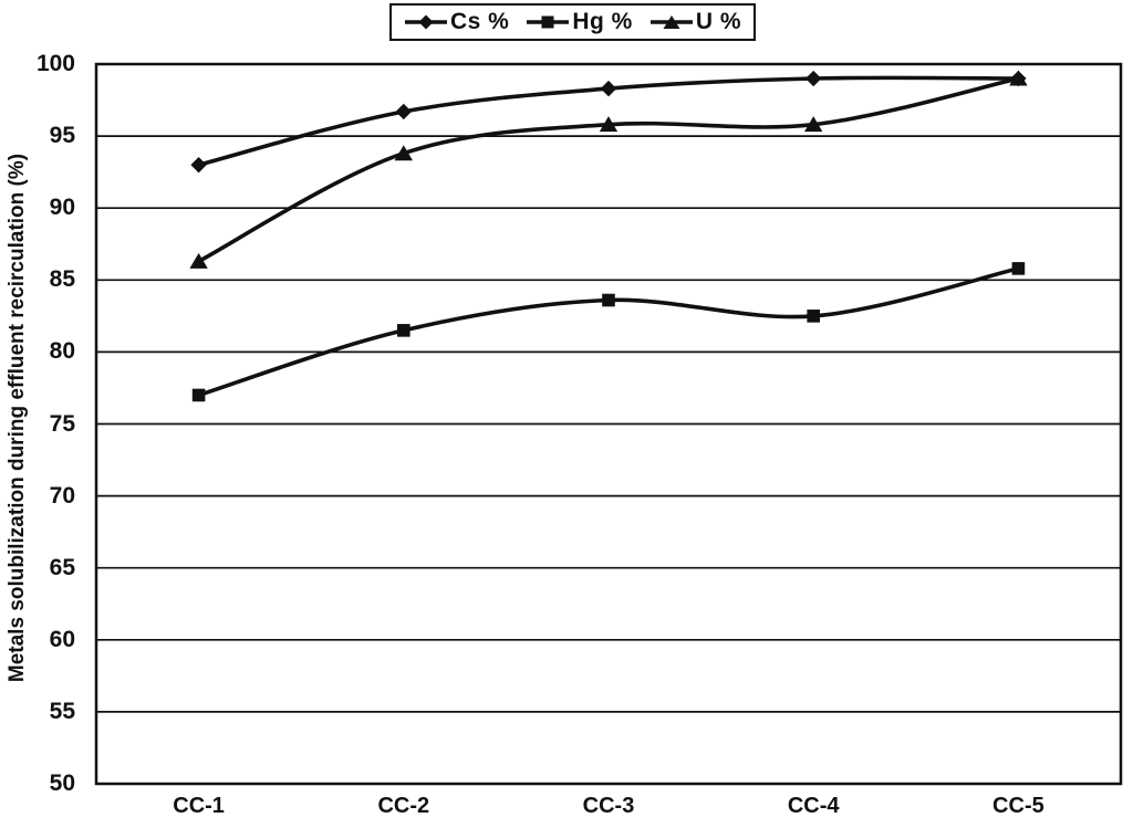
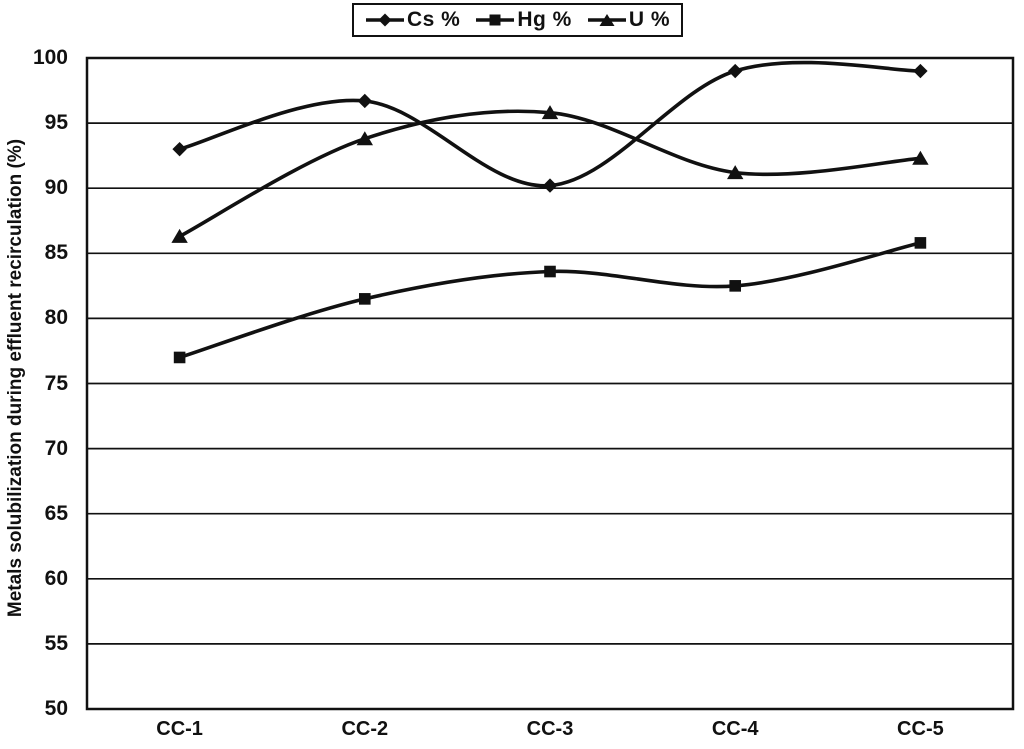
Cs %/CC-3: 98.3 -> 90.2
U %/CC-4: 95.8 -> 91.2
U %/CC-5: 99.0 -> 92.3
